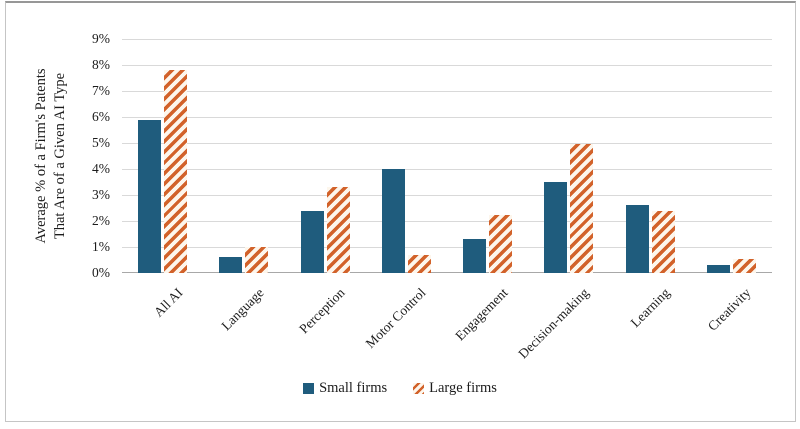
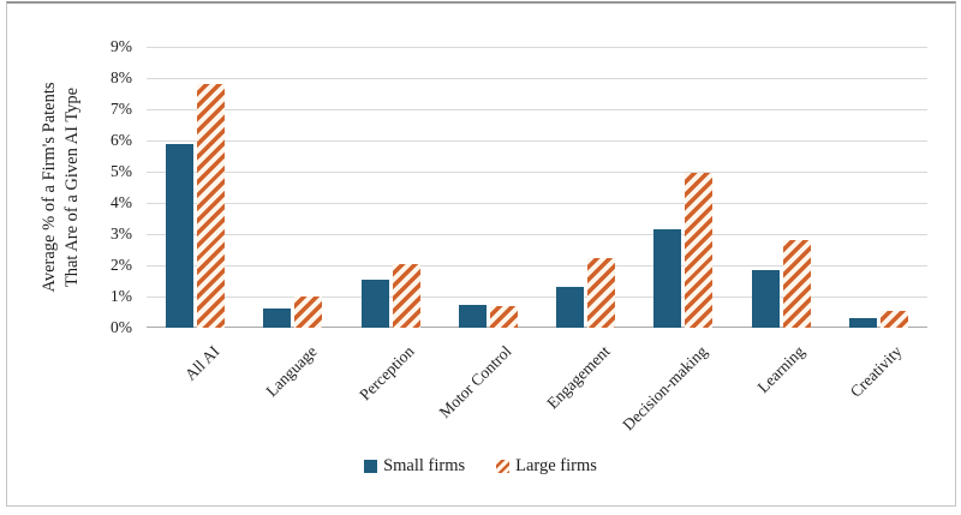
Small firms/Perception: 2.4% -> 1.6%
Large firms/Perception: 3.3% -> 2.0%
Small firms/Motor Control: 4.0% -> 0.8%
Small firms/Decision-making: 3.5% -> 3.1%
Small firms/Learning: 2.6% -> 1.9%
Large firms/Learning: 2.4% -> 2.8%
